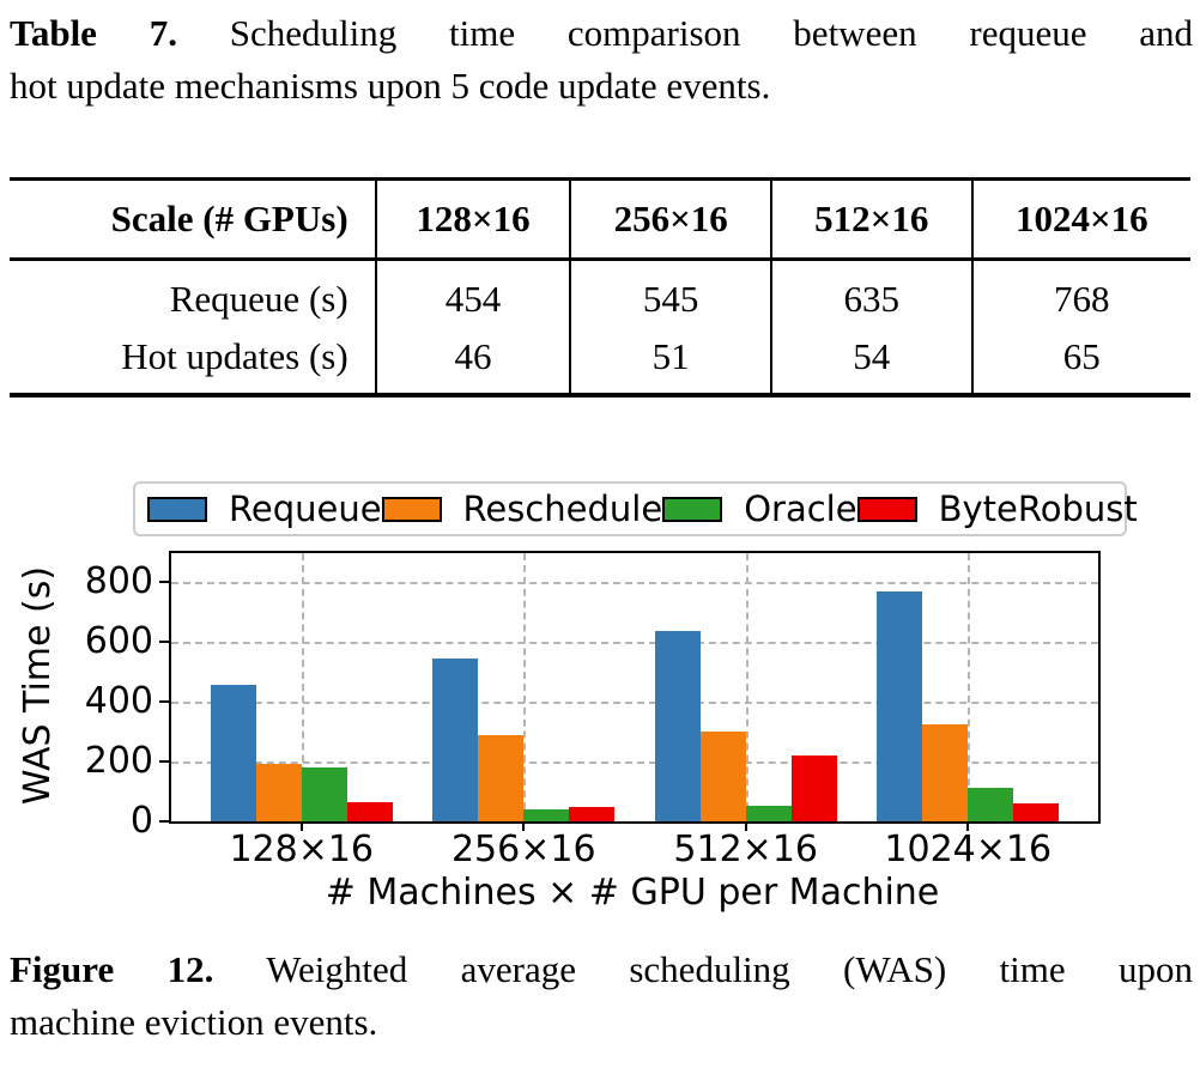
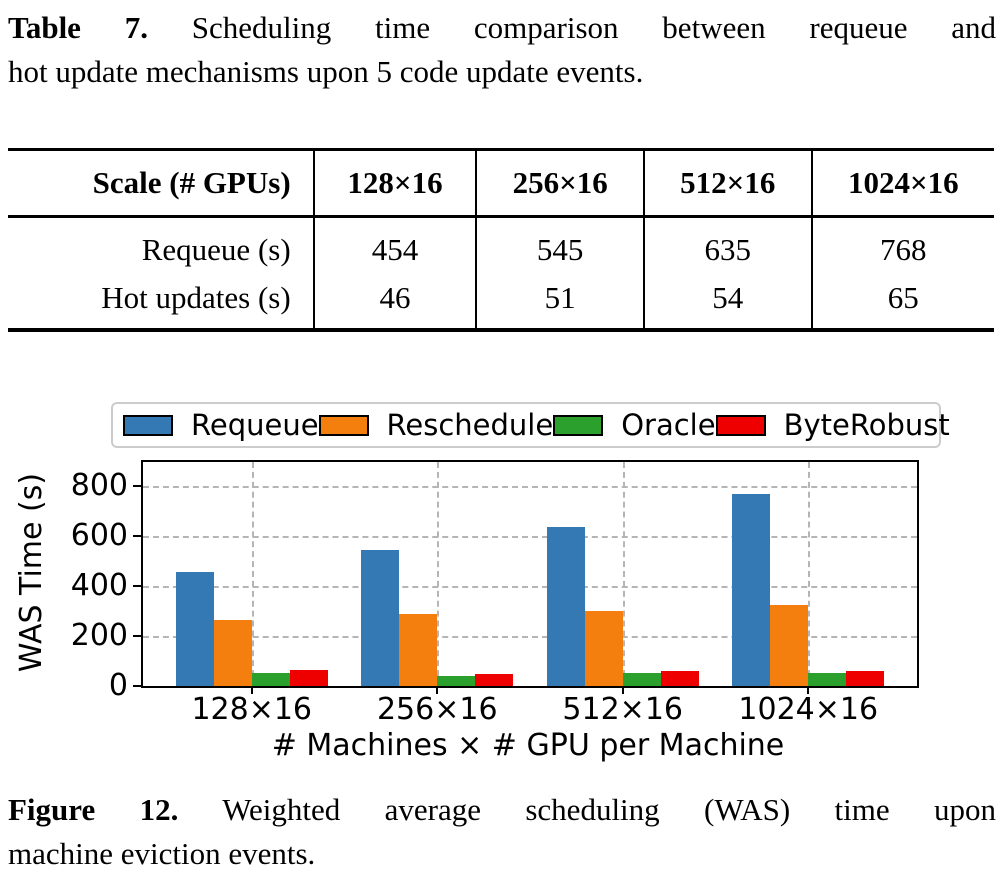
Reschedule/128×16: 190 -> 260
Oracle/128×16: 180 -> 50
ByteRobust/512×16: 220 -> 60
Oracle/1024×16: 110 -> 50
